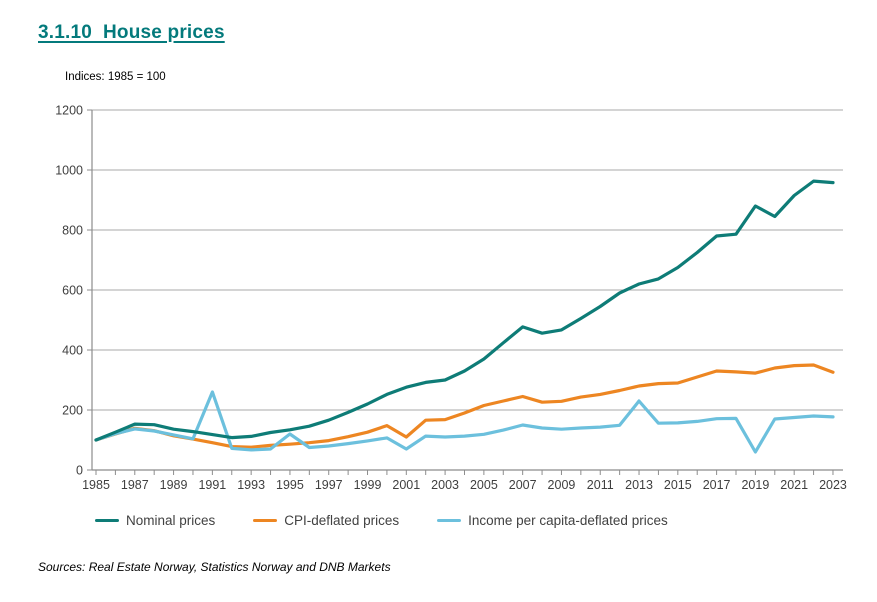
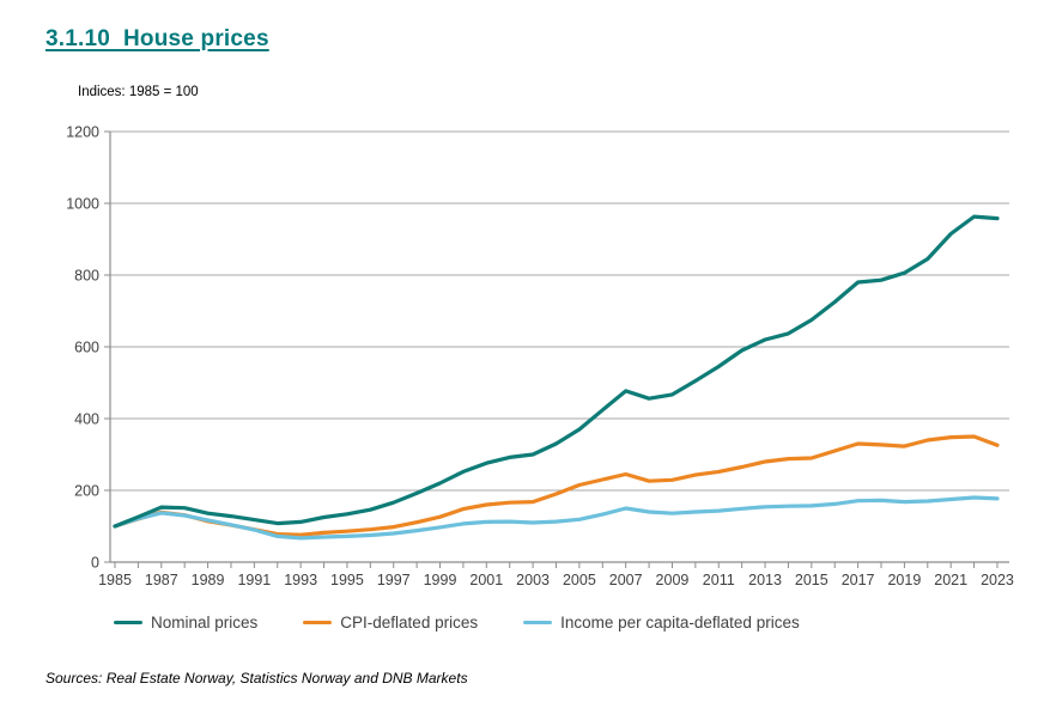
Income per capita-deflated prices/1991: 260 -> 90
Income per capita-deflated prices/1995: 120 -> 70
CPI-deflated prices/2001: 110 -> 160
Income per capita-deflated prices/2001: 70 -> 110
Income per capita-deflated prices/2013: 230 -> 150
Nominal prices/2019: 880 -> 810
Income per capita-deflated prices/2019: 60 -> 170
